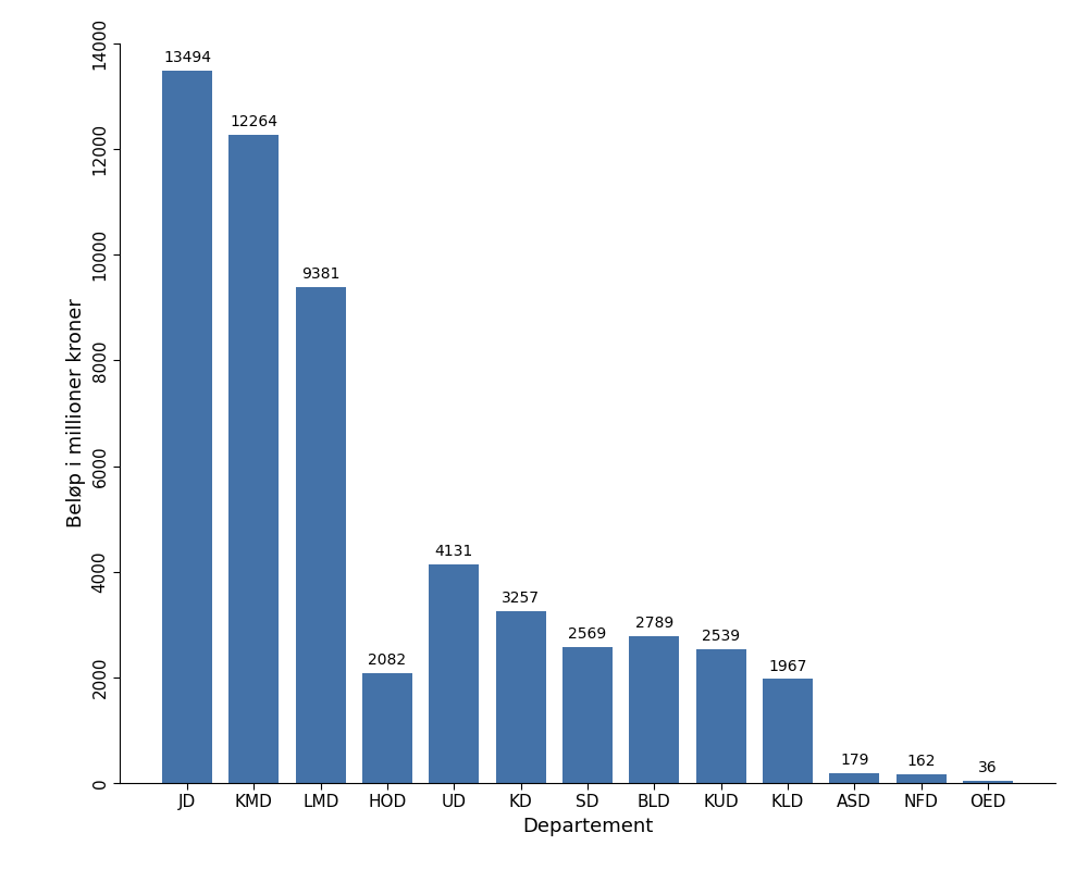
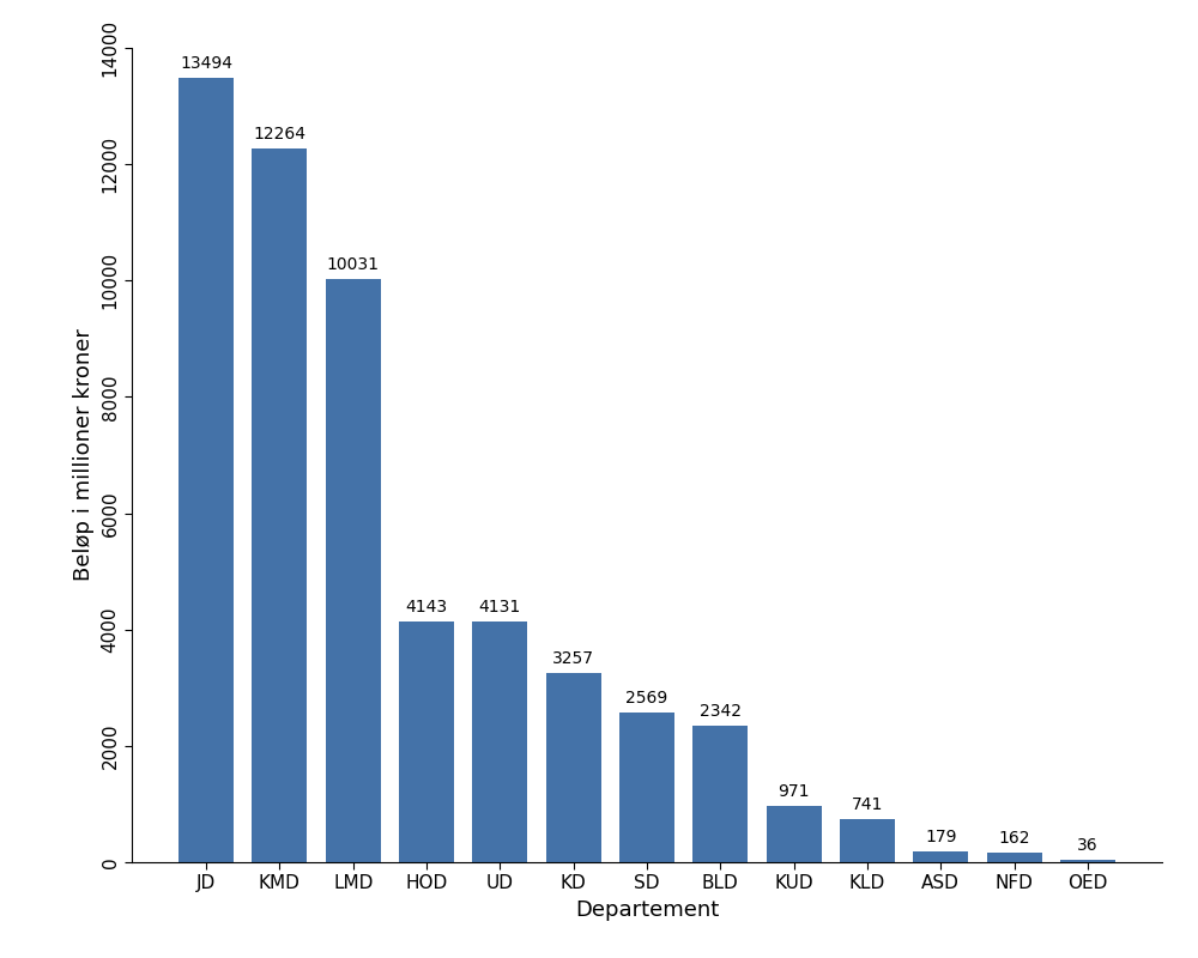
LMD: 9381 -> 10031
HOD: 2082 -> 4143
BLD: 2789 -> 2342
KUD: 2539 -> 971
KLD: 1967 -> 741
